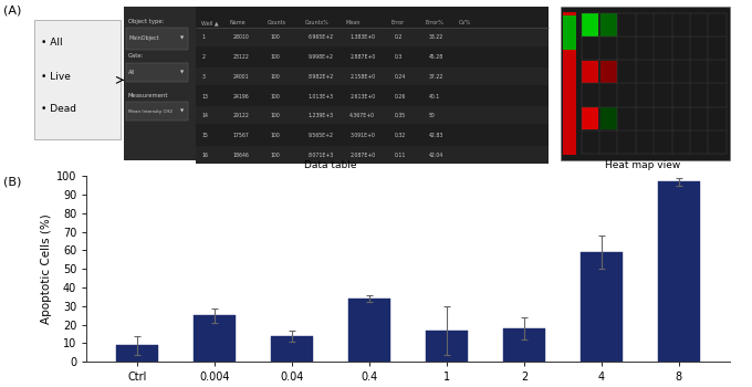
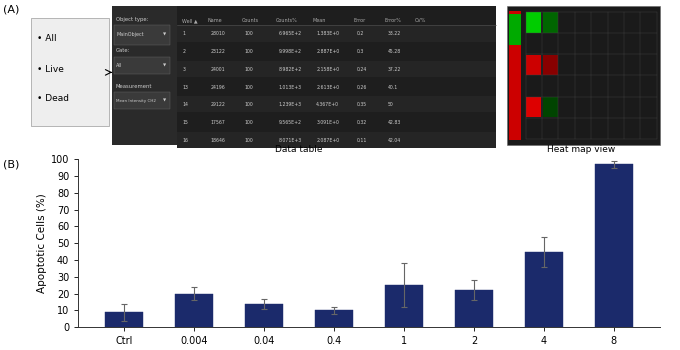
0.004: 25 -> 20
0.4: 34 -> 10
1: 17 -> 25
2: 18 -> 22
4: 59 -> 45
